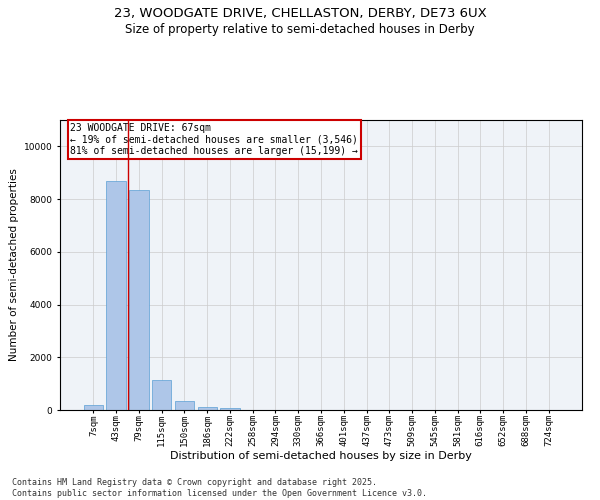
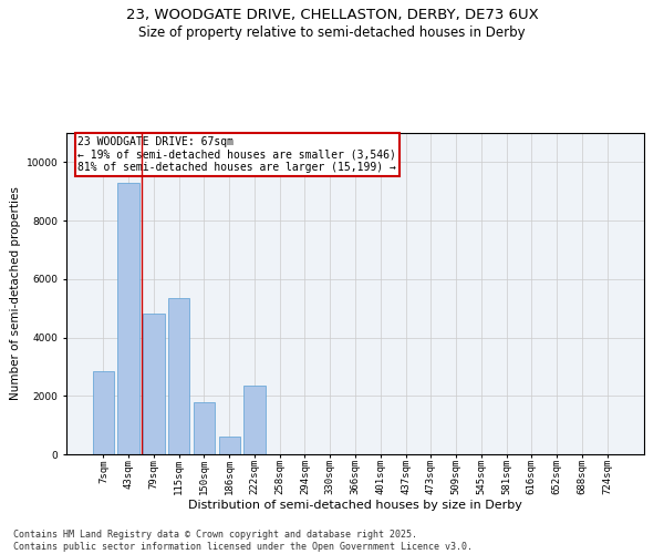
7sqm: 200 -> 2850
43sqm: 8700 -> 9300
79sqm: 8350 -> 4800
115sqm: 1150 -> 5350
150sqm: 350 -> 1800
186sqm: 130 -> 600
222sqm: 60 -> 2350
